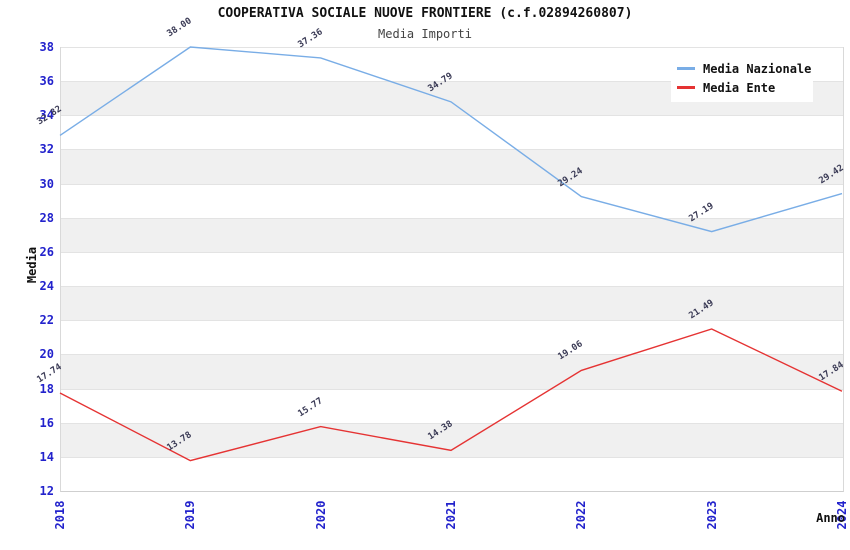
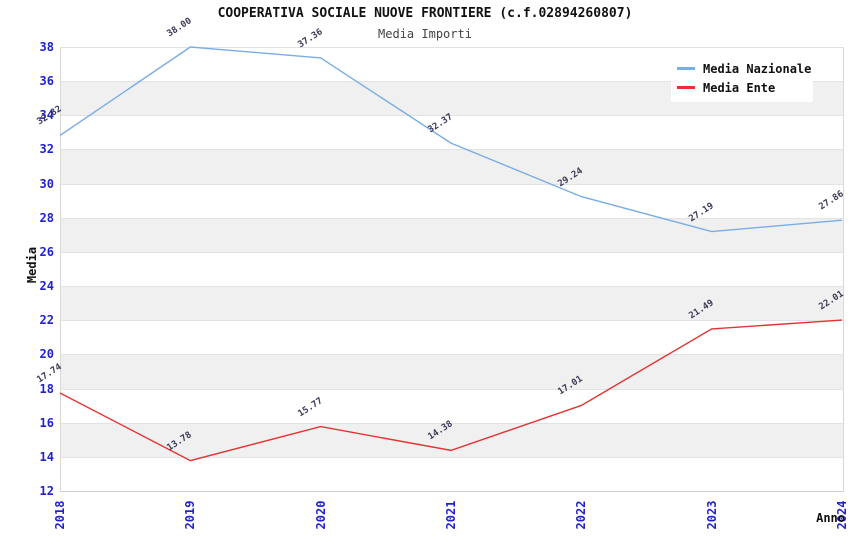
Media Nazionale/2021: 34.79 -> 32.37
Media Ente/2022: 19.06 -> 17.01
Media Nazionale/2024: 29.42 -> 27.86
Media Ente/2024: 17.84 -> 22.01
